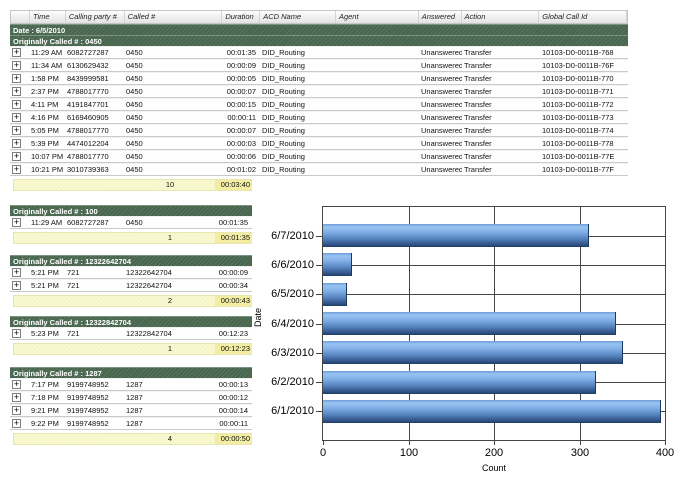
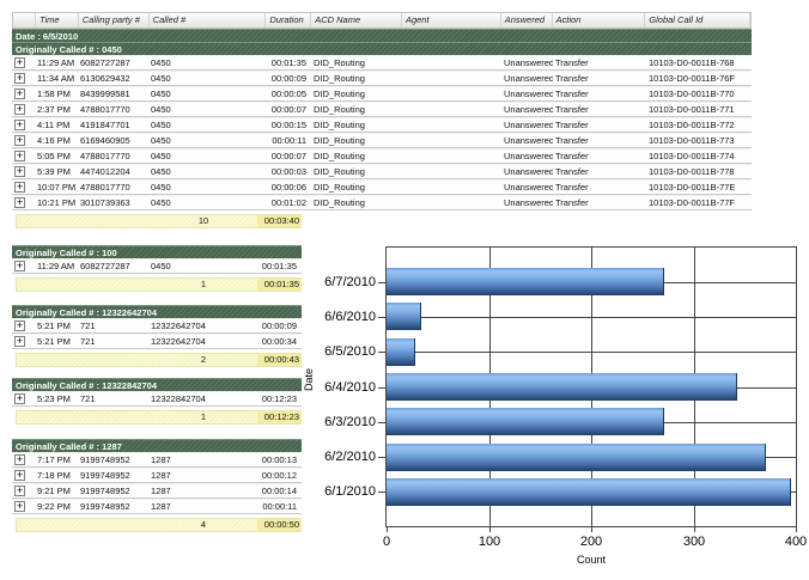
6/7/2010: 310 -> 270
6/3/2010: 350 -> 270
6/2/2010: 320 -> 370
